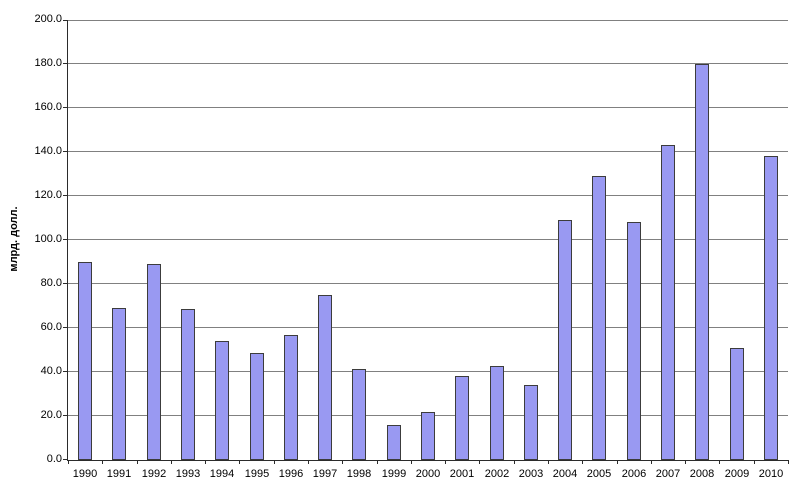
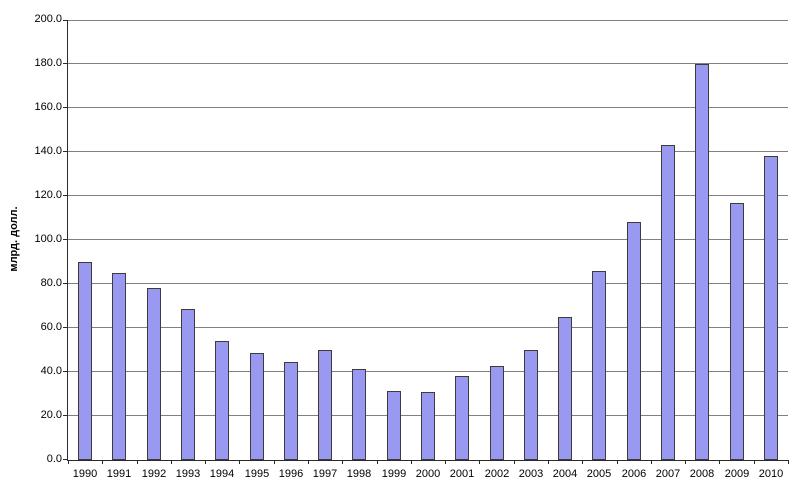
1991: 69 -> 85
1992: 89 -> 78
1996: 57 -> 44
1997: 75 -> 50
1999: 16 -> 32
2000: 22 -> 31
2003: 34 -> 50
2004: 109 -> 65
2005: 129 -> 86
2009: 51 -> 117
